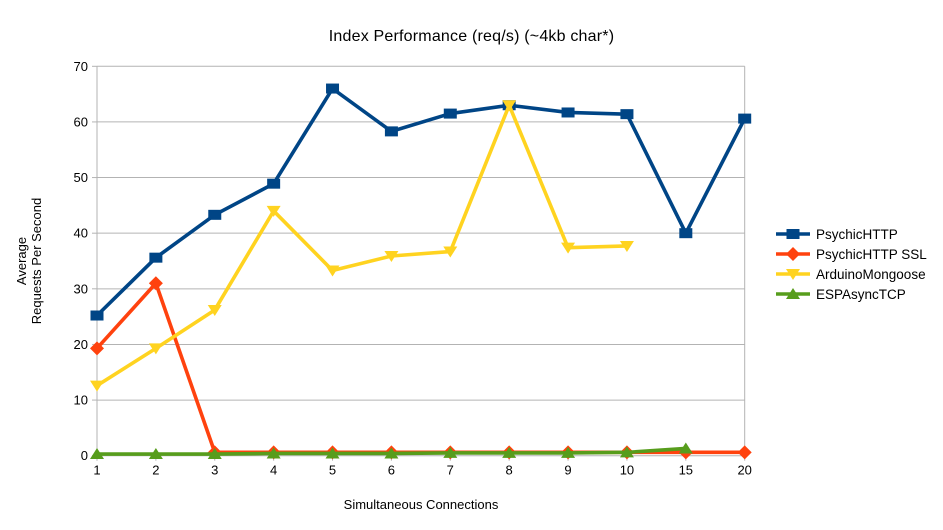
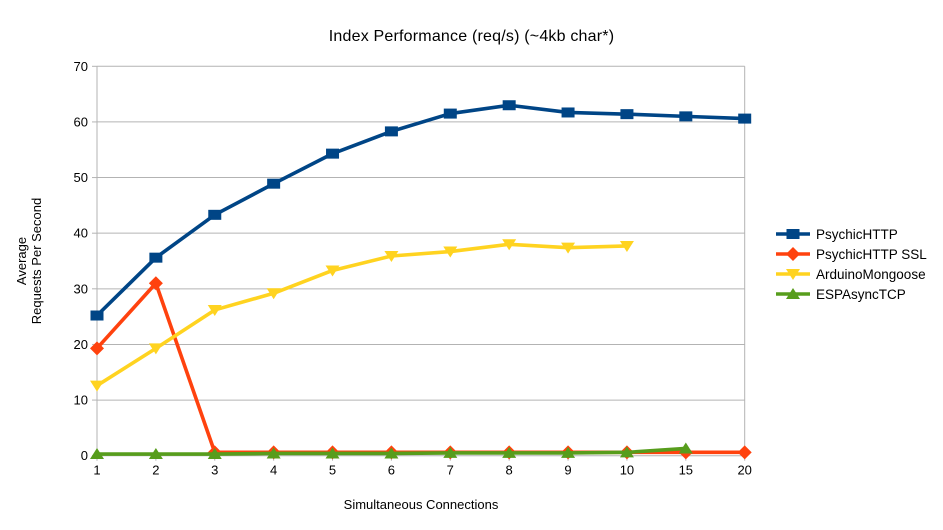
ArduinoMongoose/4: 44 -> 29
PsychicHTTP/5: 66 -> 54
ArduinoMongoose/8: 63 -> 38
PsychicHTTP/15: 40 -> 61
